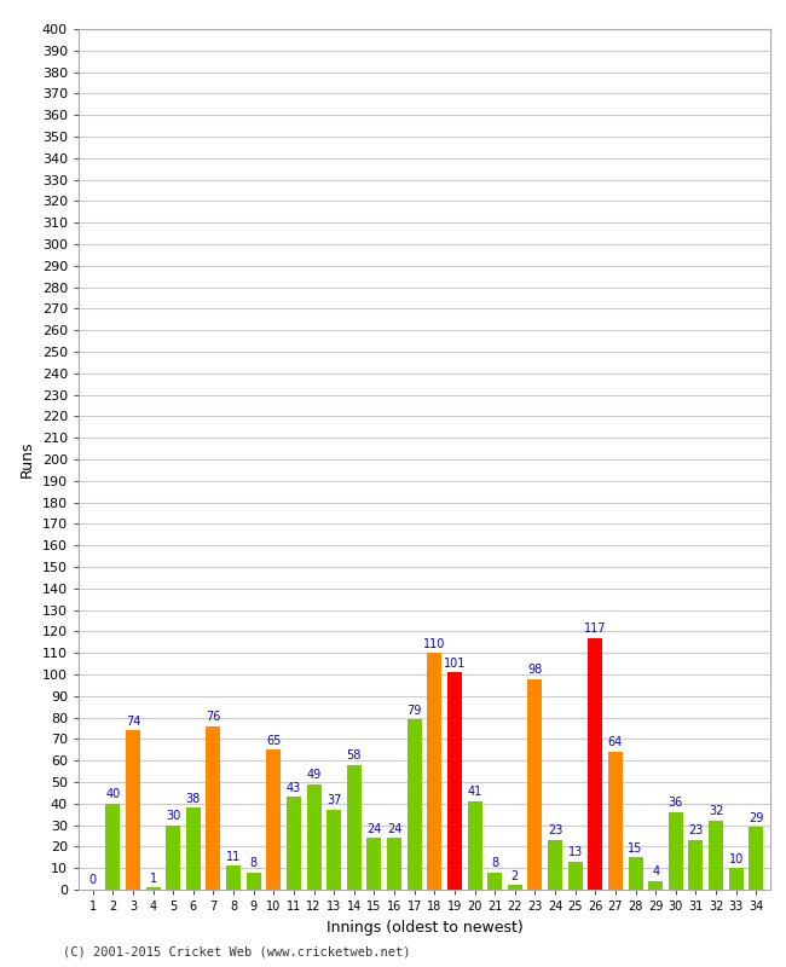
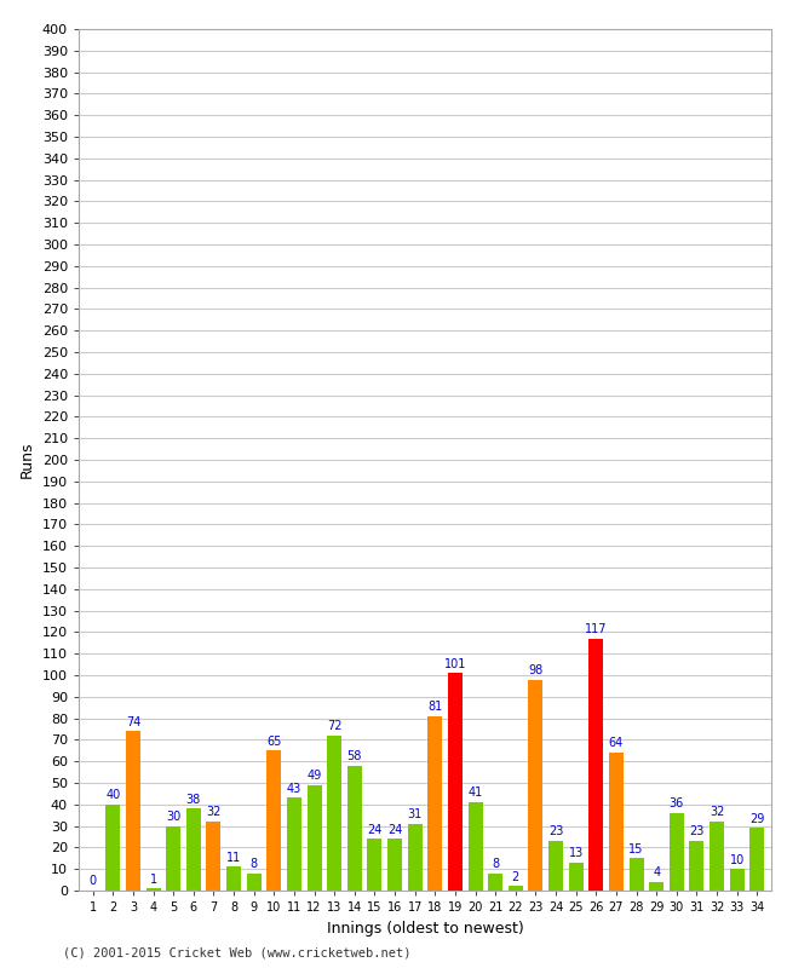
7: 76 -> 32
13: 37 -> 72
17: 79 -> 31
18: 110 -> 81
